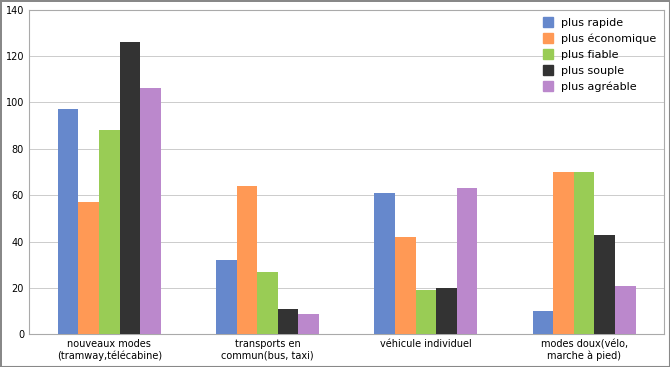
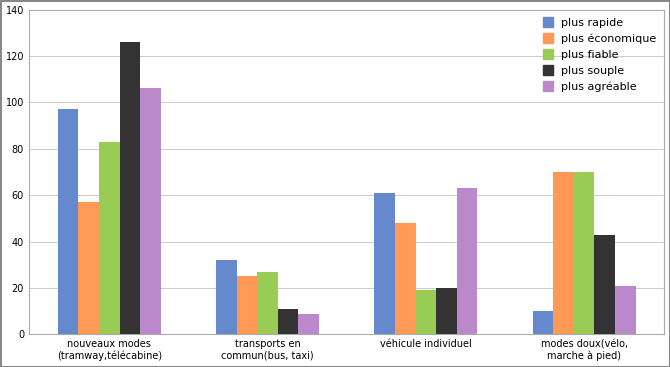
plus fiable/nouveaux modes (tramway,télécabine): 88 -> 83
plus économique/transports en commun(bus, taxi): 64 -> 25
plus économique/véhicule individuel: 42 -> 48
